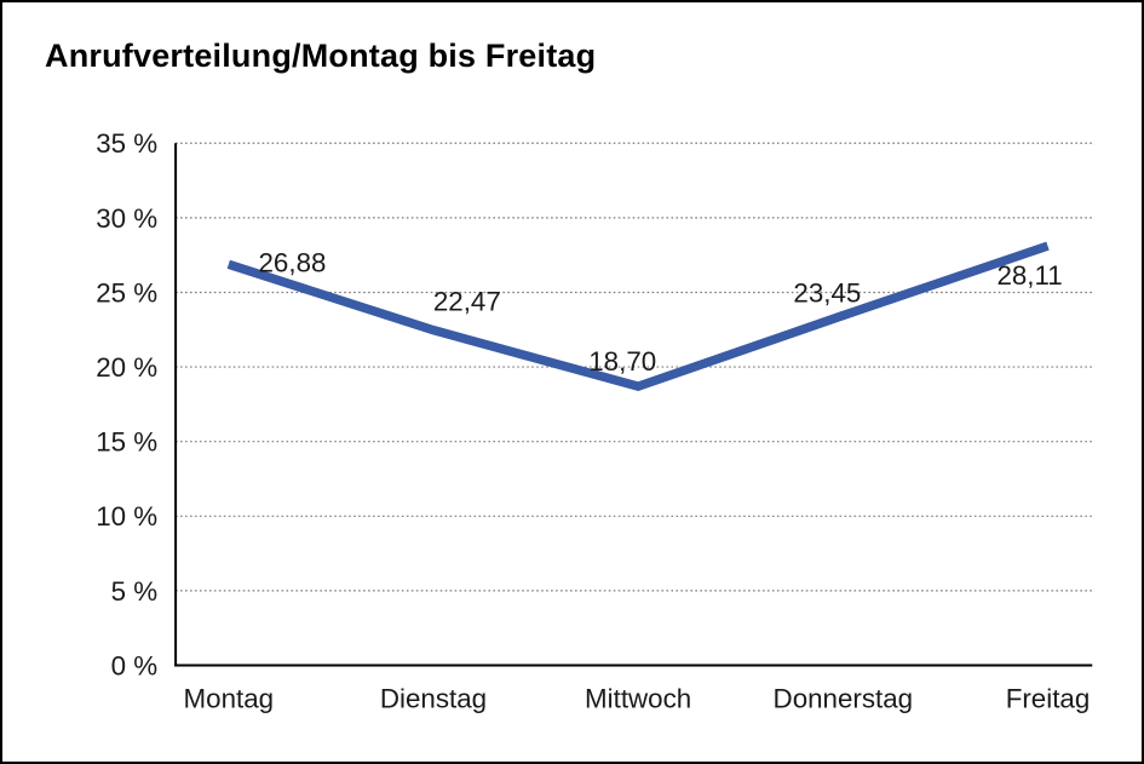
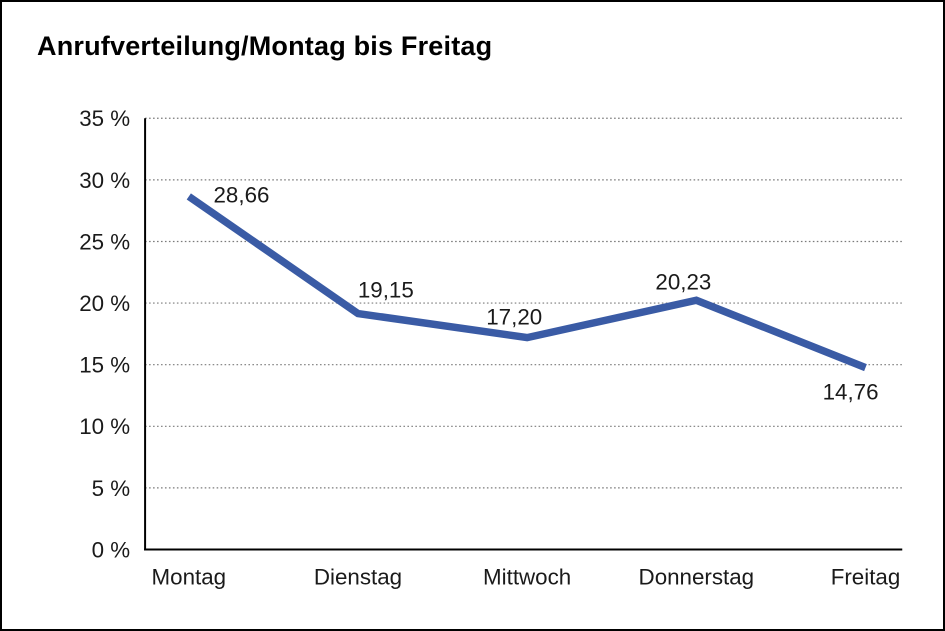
Montag: 26,88 -> 28,66
Dienstag: 22,47 -> 19,15
Mittwoch: 18,70 -> 17,20
Donnerstag: 23,45 -> 20,23
Freitag: 28,11 -> 14,76
